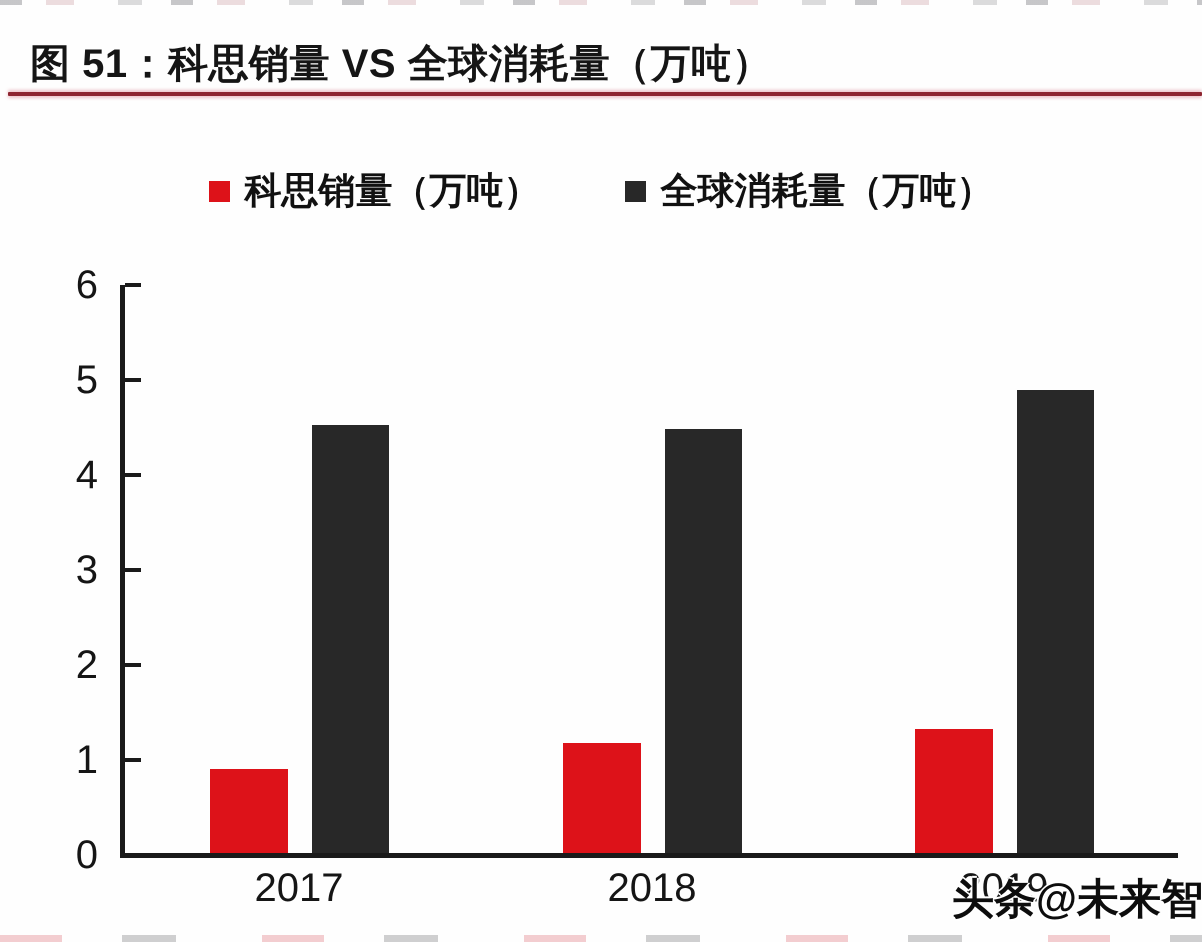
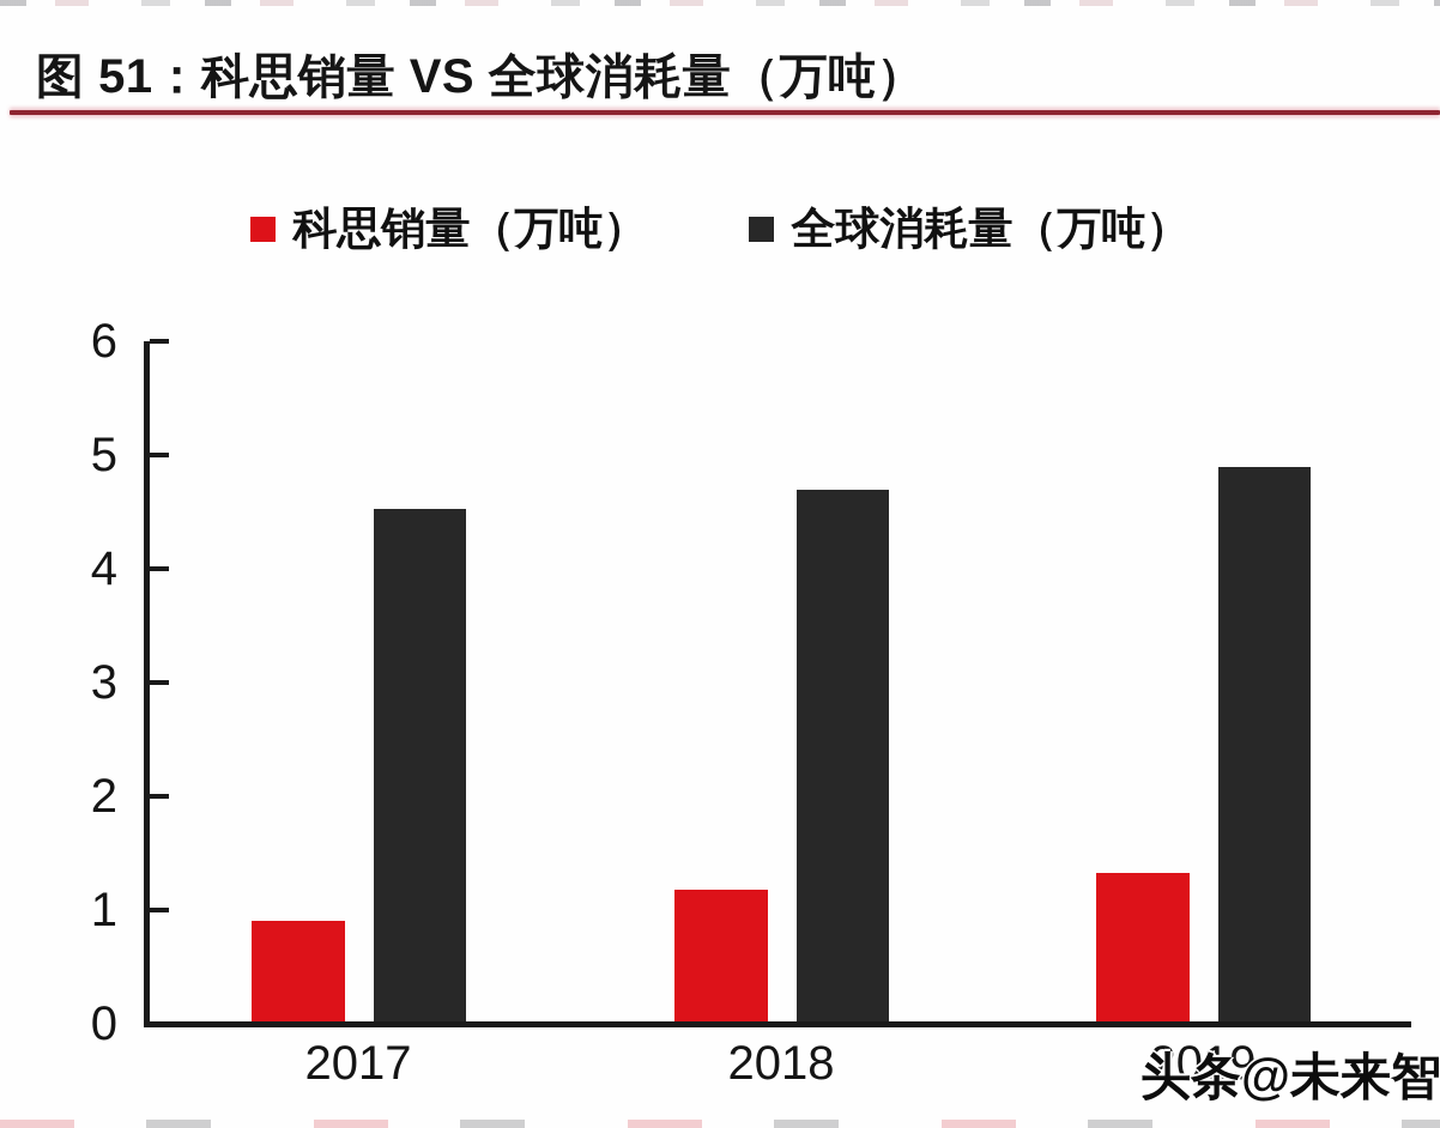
全球消耗量（万吨）/2018: 4.5 -> 4.7
